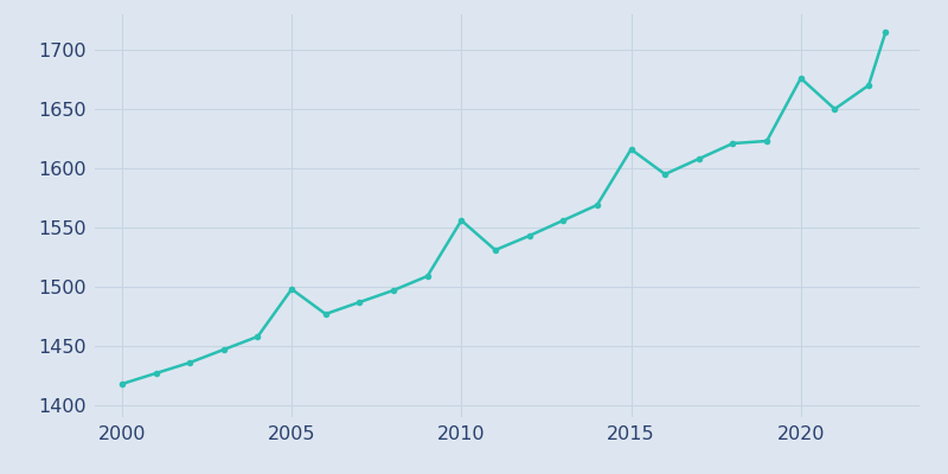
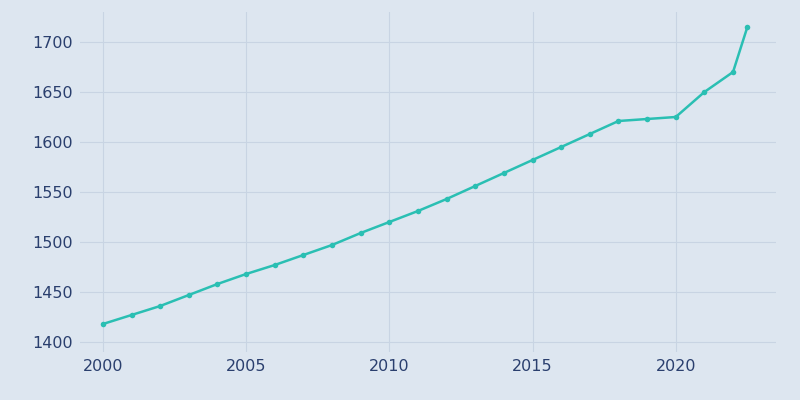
2005: 1498 -> 1468
2010: 1556 -> 1520
2015: 1616 -> 1582
2020: 1676 -> 1625
